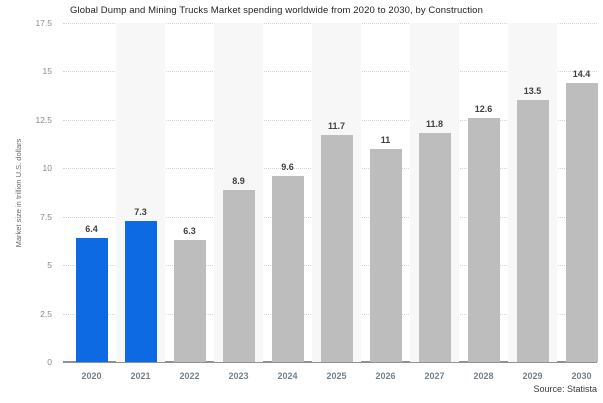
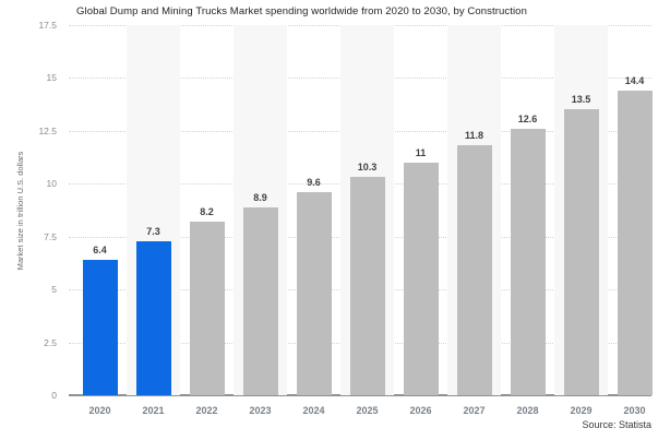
2022: 6.3 -> 8.2
2025: 11.7 -> 10.3
